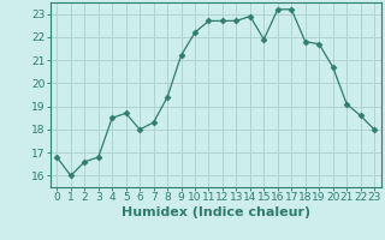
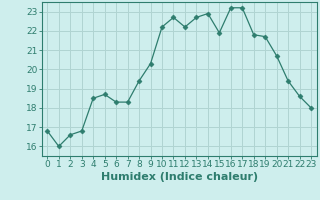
6: 18.0 -> 18.3
9: 21.2 -> 20.3
12: 22.7 -> 22.2
21: 19.1 -> 19.4
